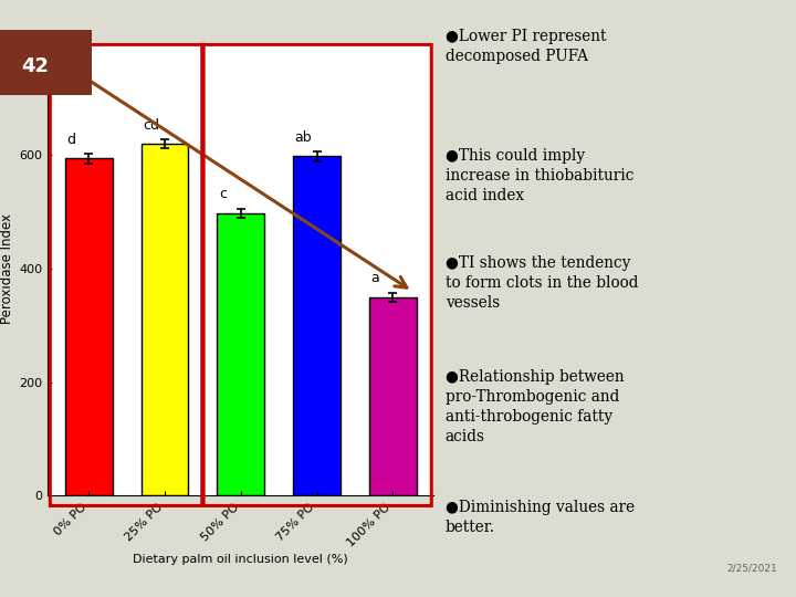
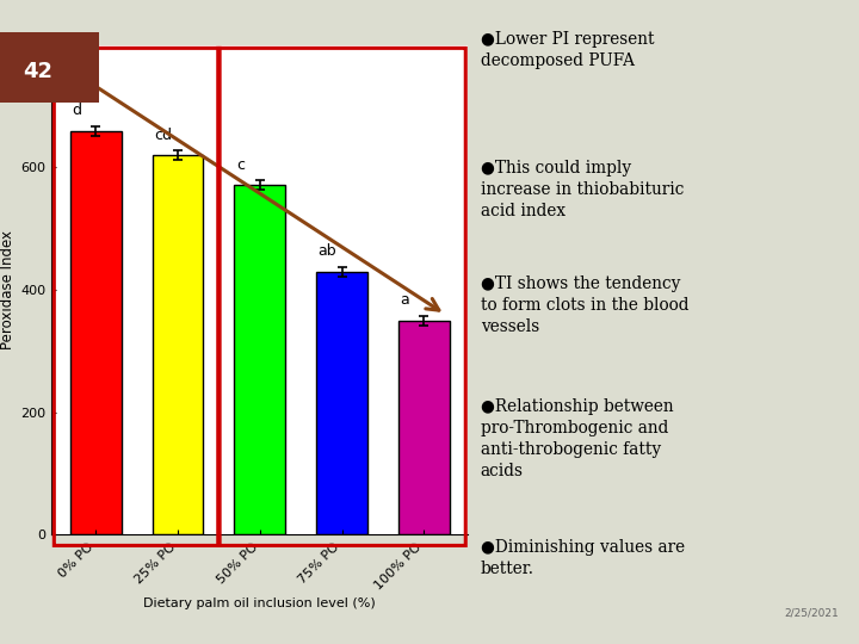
0% PO: 594 -> 660
50% PO: 498 -> 572
75% PO: 598 -> 430
